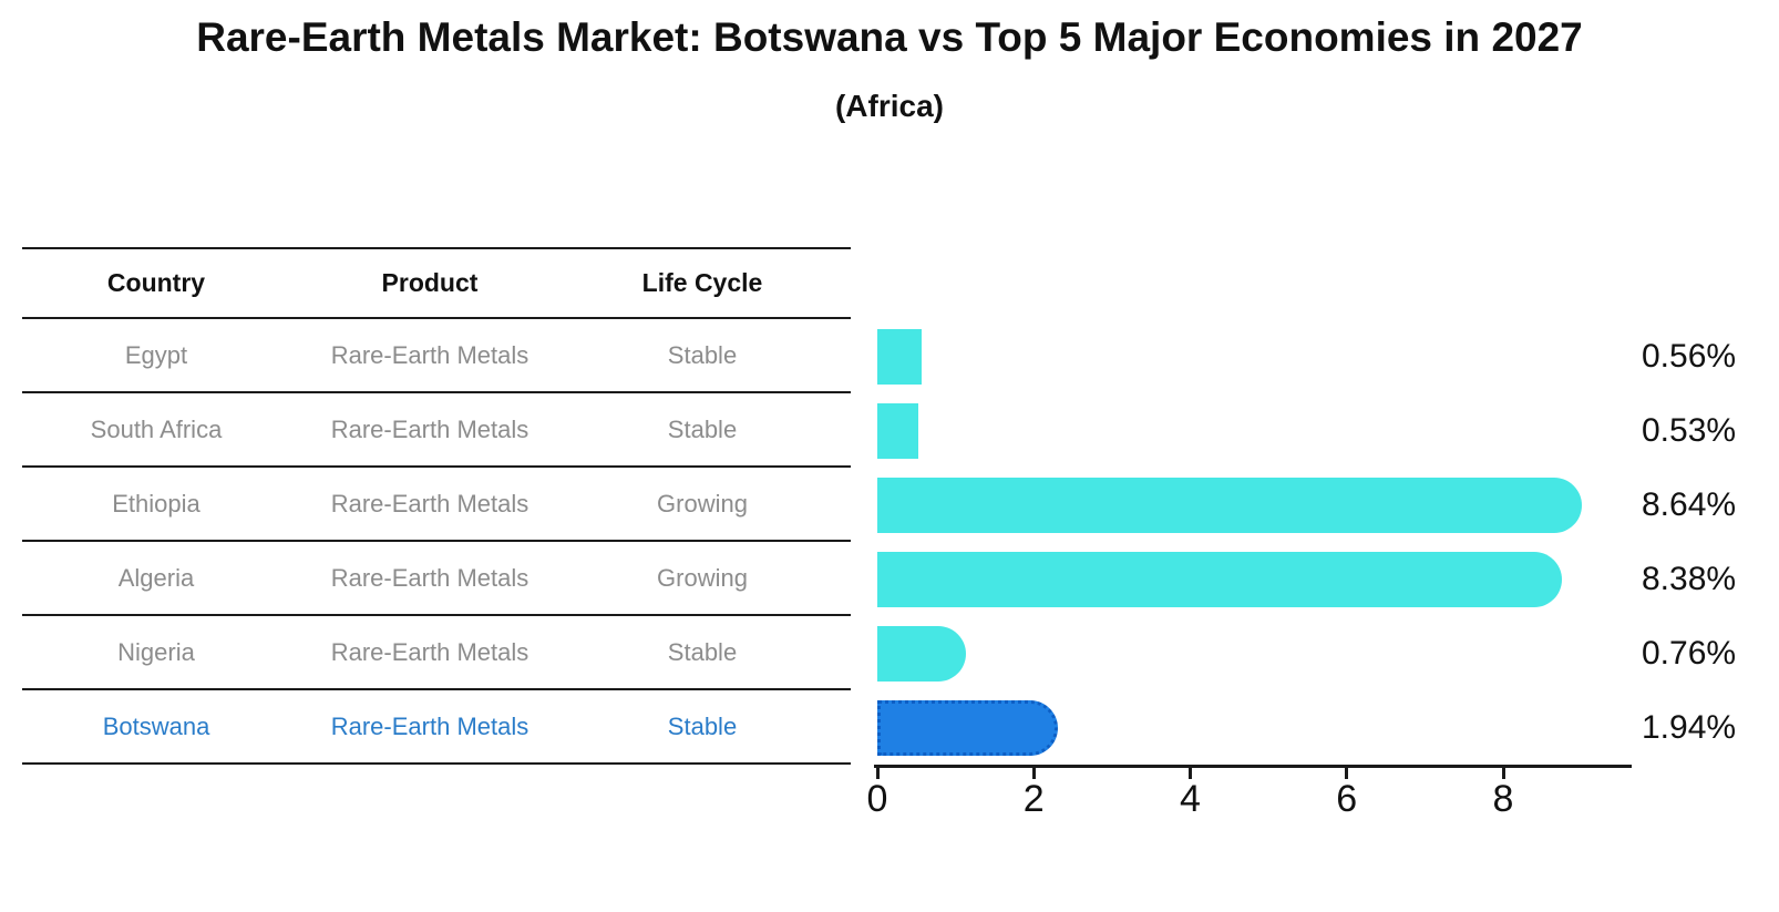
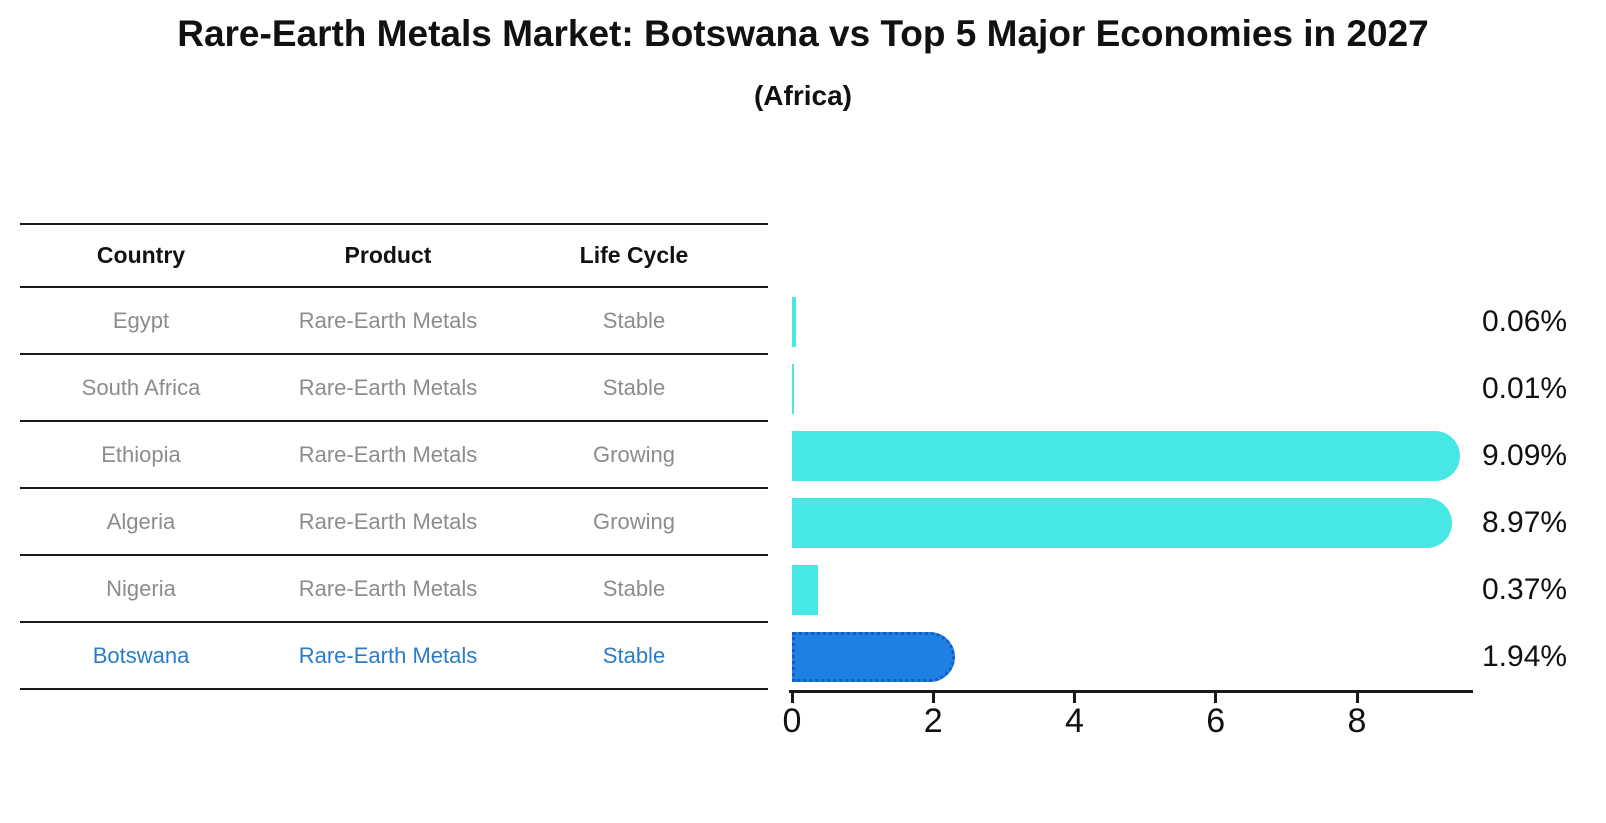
Egypt: 0.56% -> 0.06%
South Africa: 0.53% -> 0.01%
Ethiopia: 8.64% -> 9.09%
Algeria: 8.38% -> 8.97%
Nigeria: 0.76% -> 0.37%
